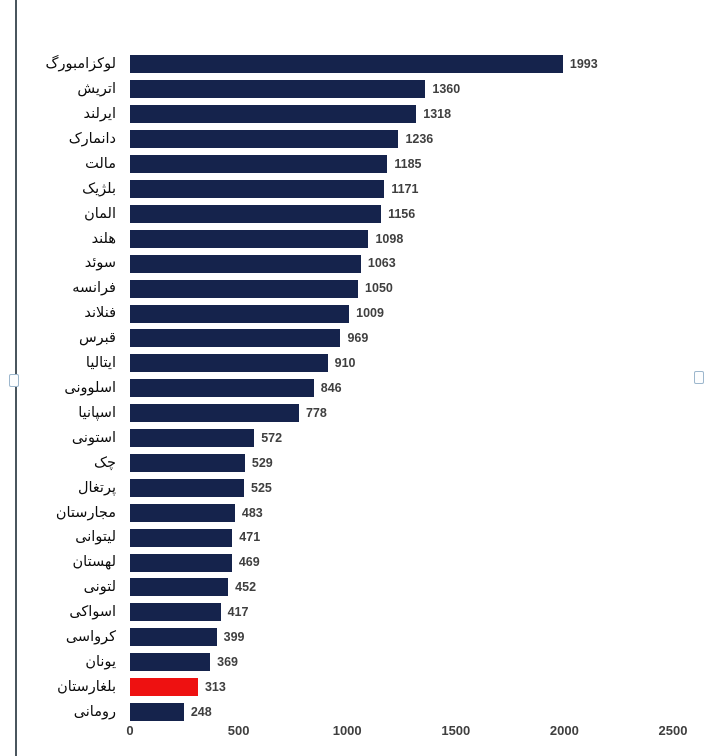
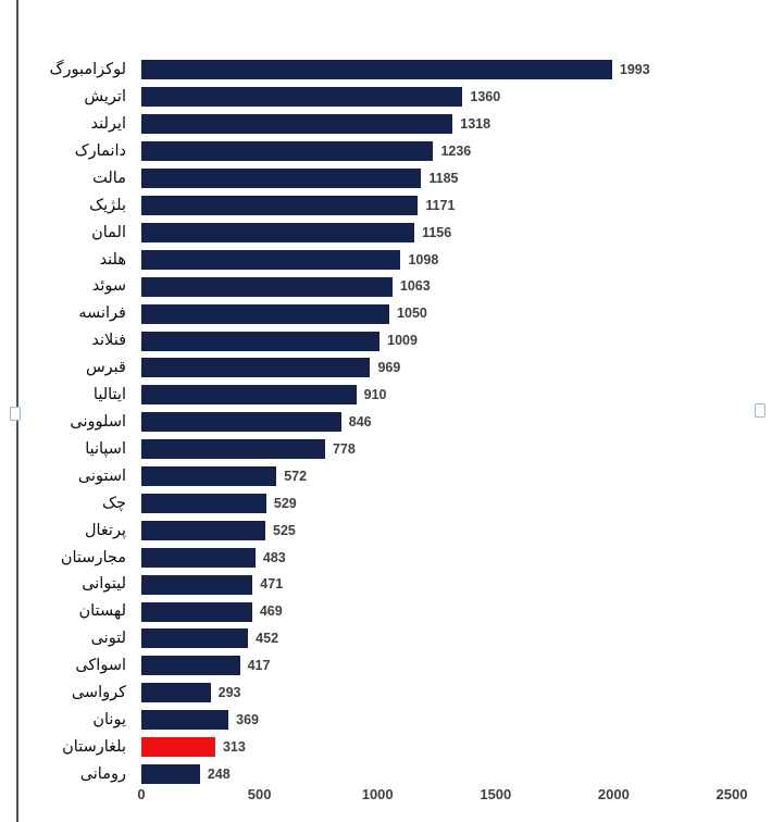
کرواسی: 399 -> 293
